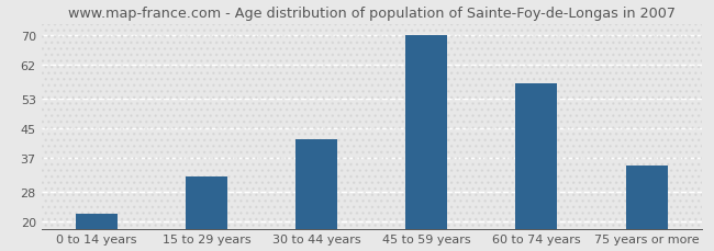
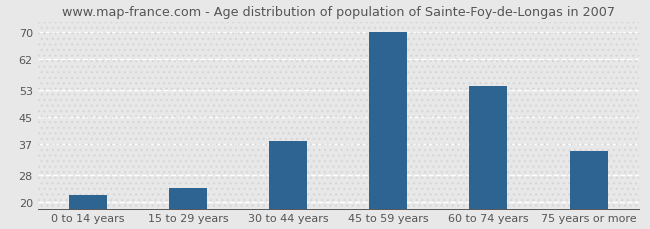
15 to 29 years: 32 -> 24
30 to 44 years: 42 -> 38
60 to 74 years: 57 -> 54
